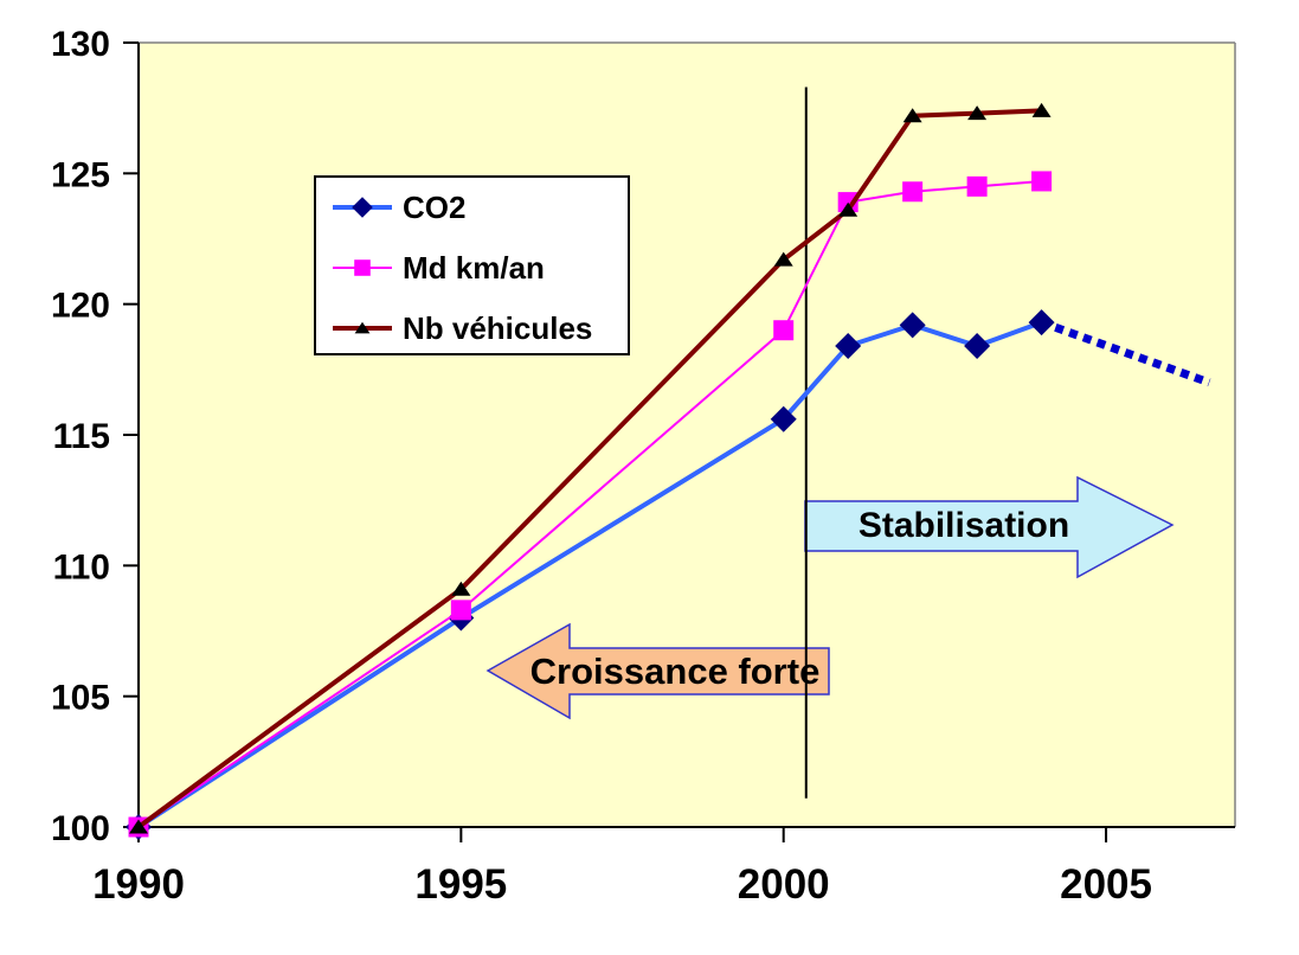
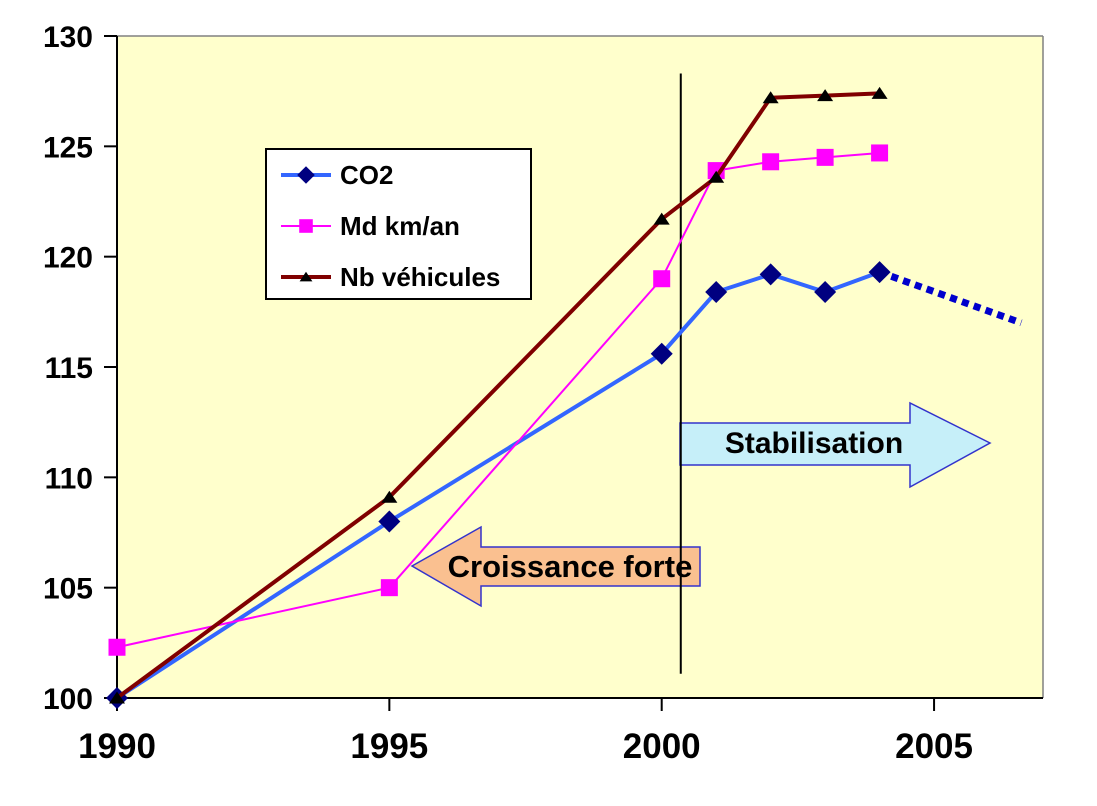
Md km/an/1990: 100.0 -> 102.3
Md km/an/1995: 108.3 -> 105.0
